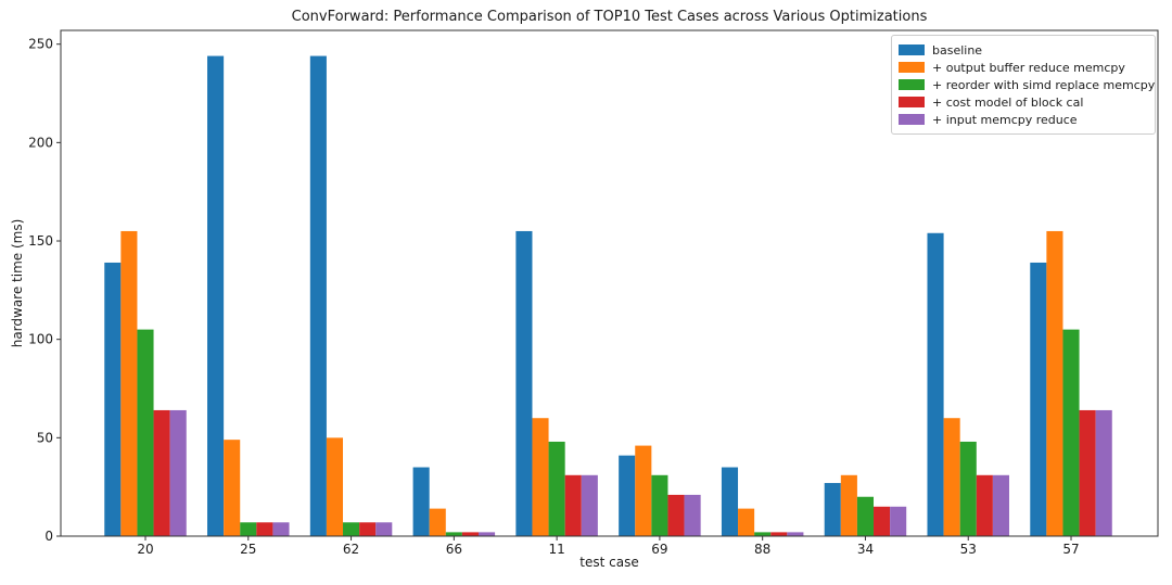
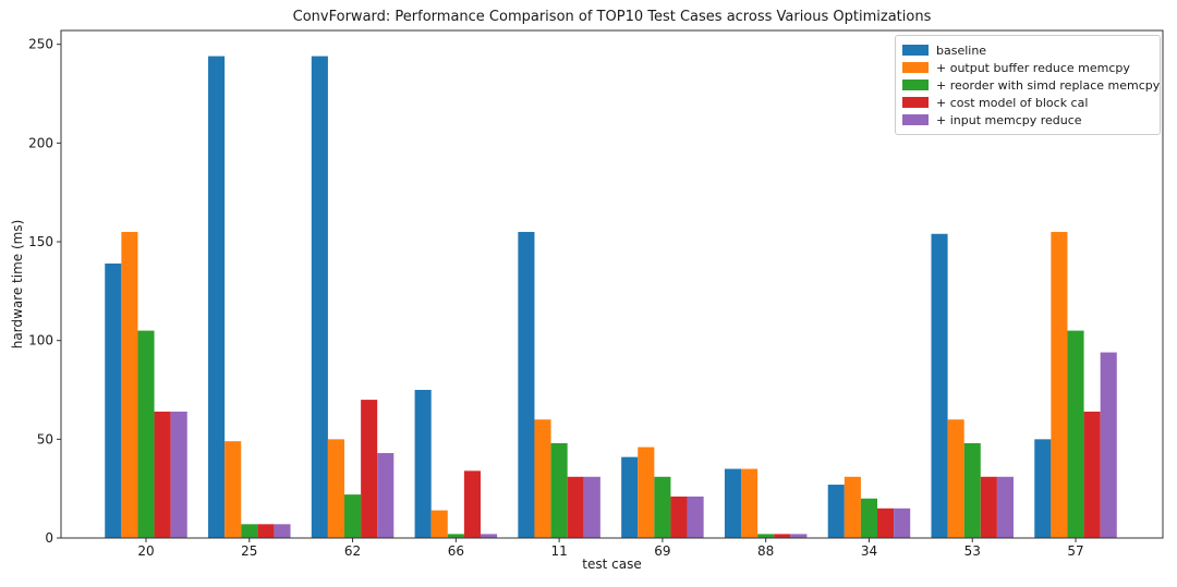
+ reorder with simd replace memcpy/62: 7 -> 22
+ cost model of block cal/62: 7 -> 70
+ input memcpy reduce/62: 7 -> 43
baseline/66: 35 -> 75
+ cost model of block cal/66: 2 -> 34
+ output buffer reduce memcpy/88: 14 -> 35
baseline/57: 139 -> 50
+ input memcpy reduce/57: 64 -> 94
